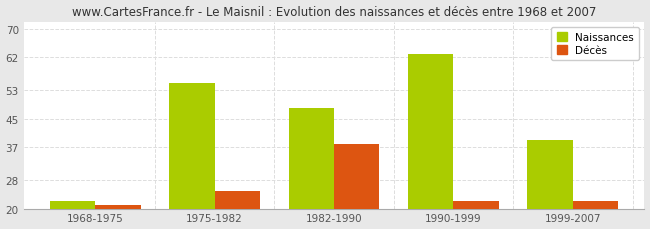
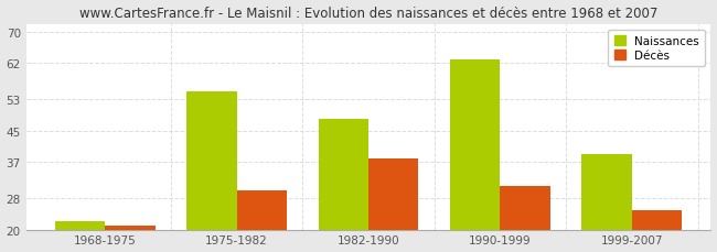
Décès/1975-1982: 25 -> 30
Décès/1990-1999: 22 -> 31
Décès/1999-2007: 22 -> 25
